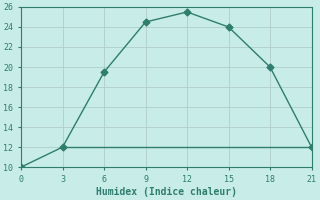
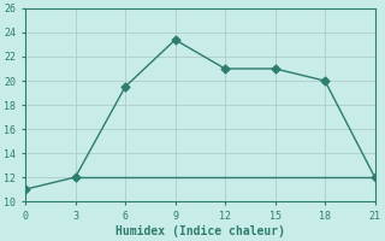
0: 10.0 -> 11.0
9: 24.5 -> 23.4
12: 25.5 -> 21.0
15: 24.0 -> 21.0
